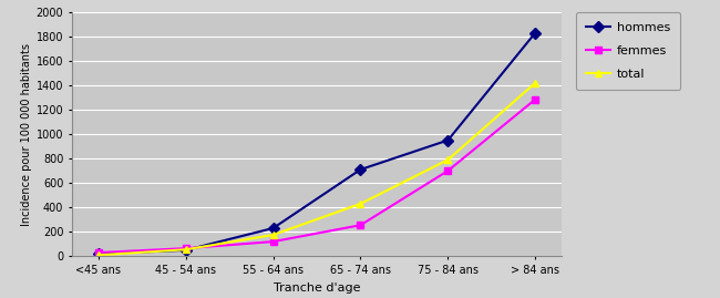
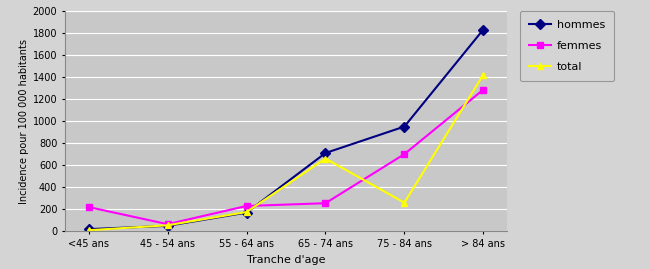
femmes/<45 ans: 30 -> 220
hommes/55 - 64 ans: 230 -> 170
femmes/55 - 64 ans: 120 -> 230
total/65 - 74 ans: 430 -> 660
total/75 - 84 ans: 790 -> 260
